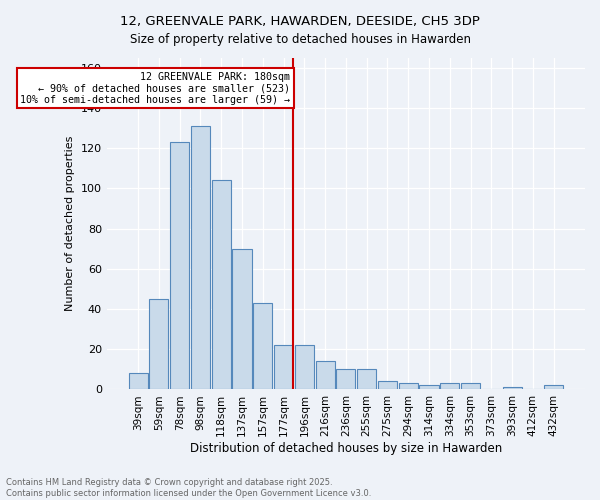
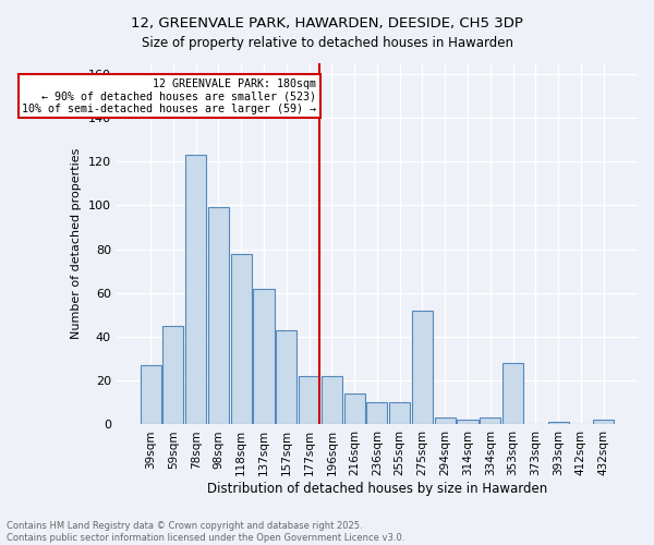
39sqm: 8 -> 27
98sqm: 131 -> 99
118sqm: 104 -> 78
137sqm: 70 -> 62
275sqm: 4 -> 52
353sqm: 3 -> 28
